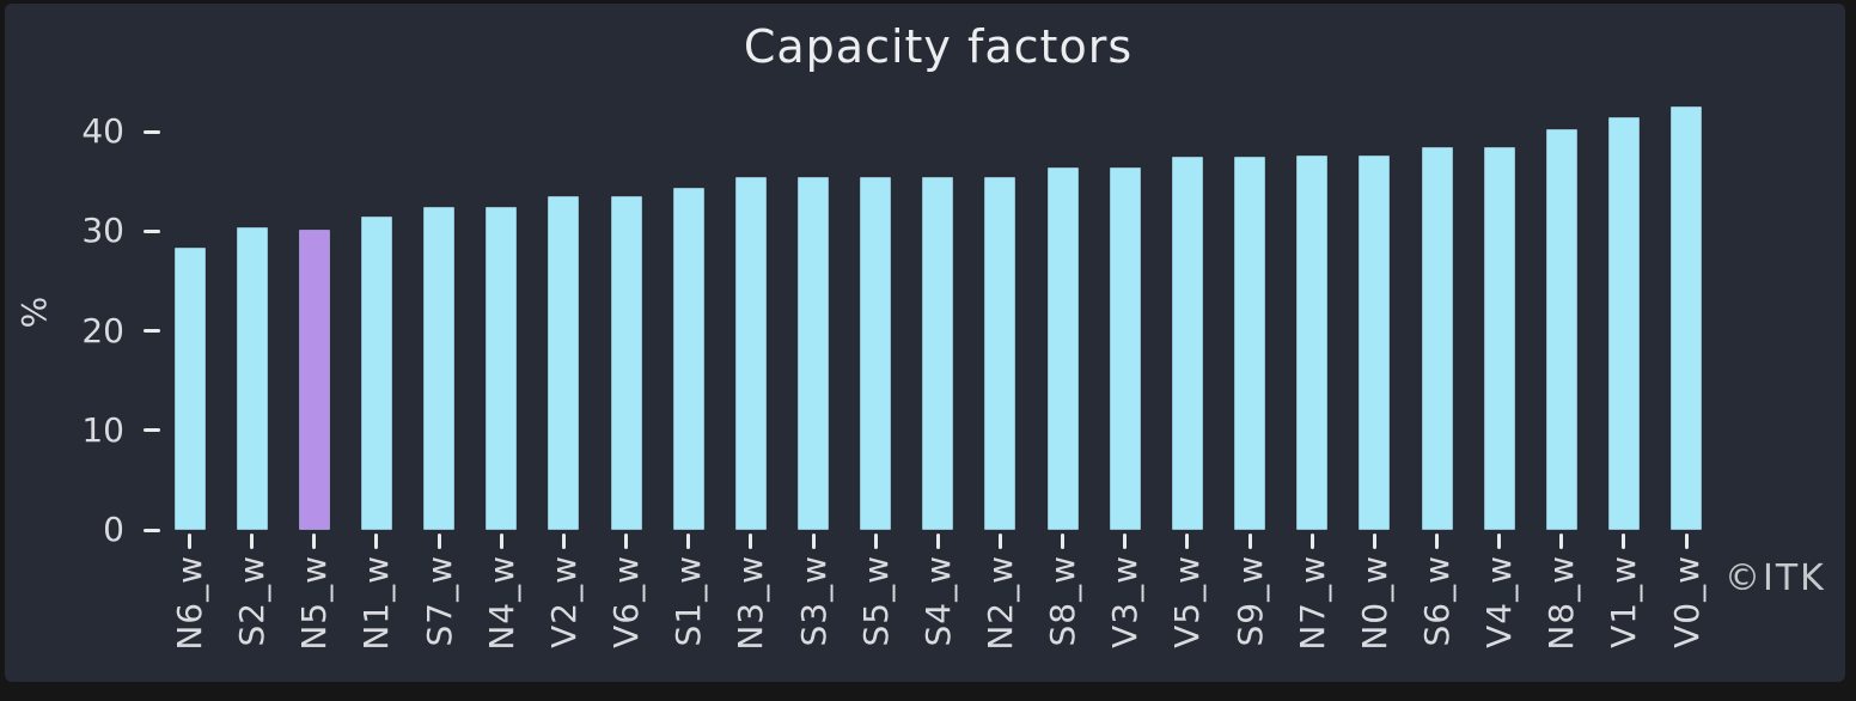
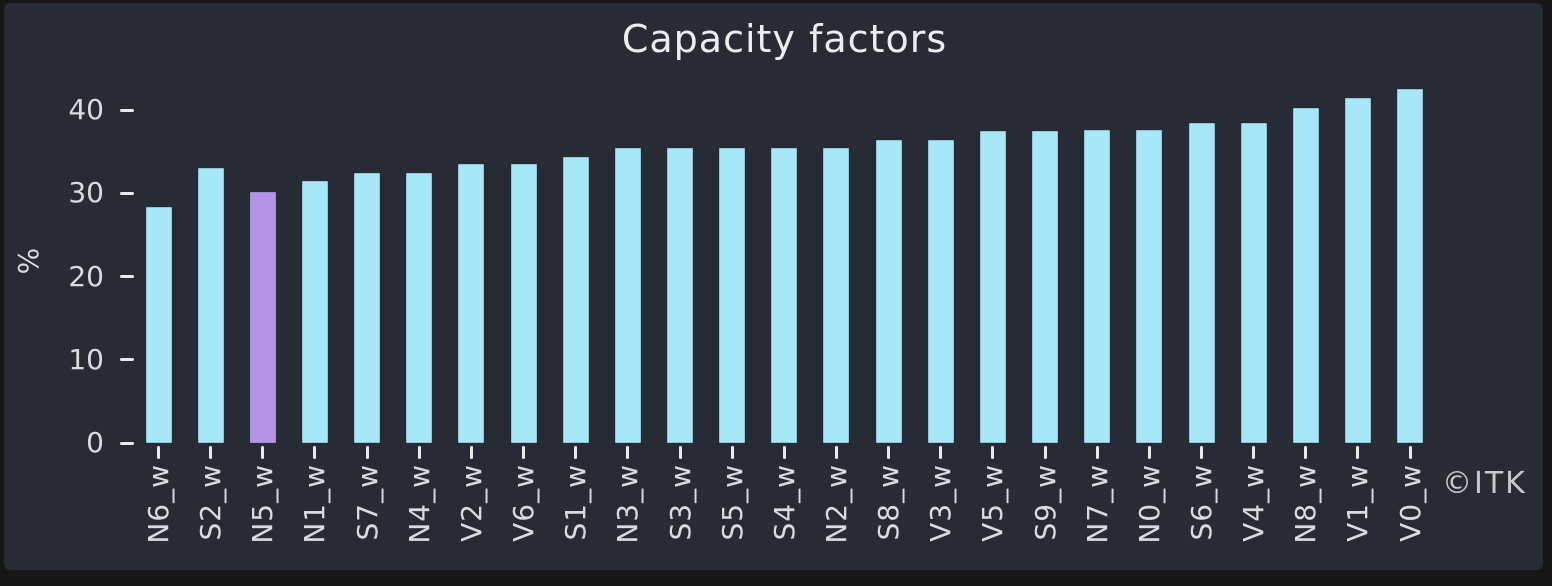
S2_w: 30 -> 33
